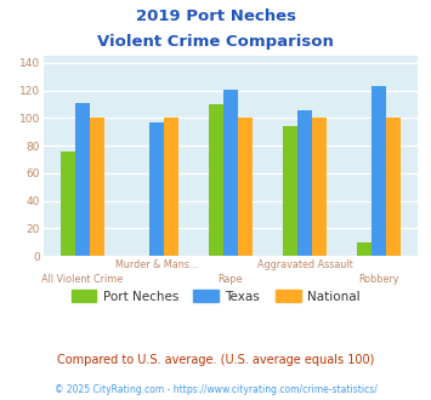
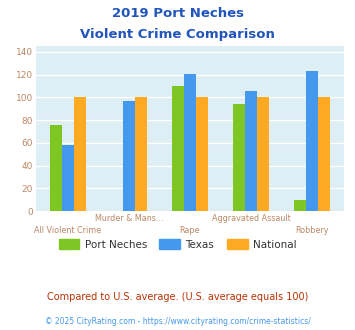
Texas/All Violent Crime: 111 -> 58
